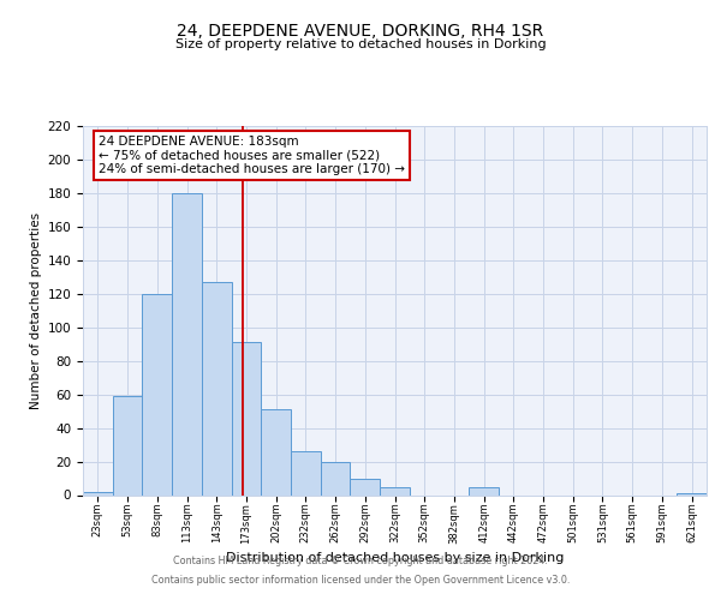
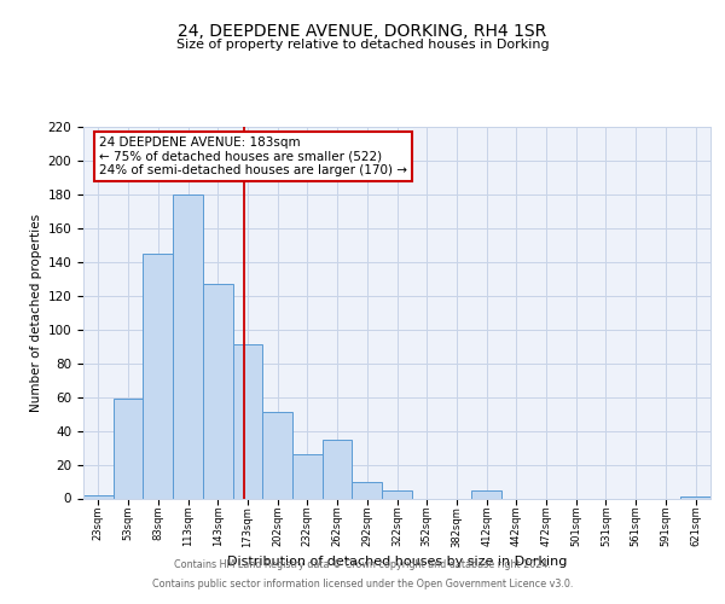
83sqm: 120 -> 145
262sqm: 20 -> 35
